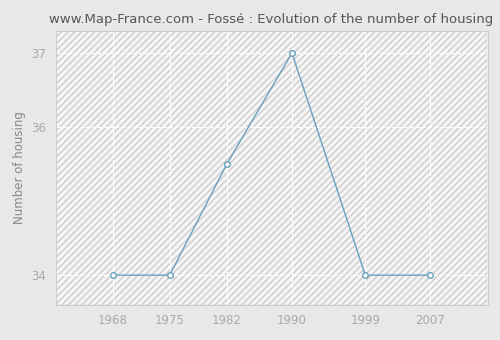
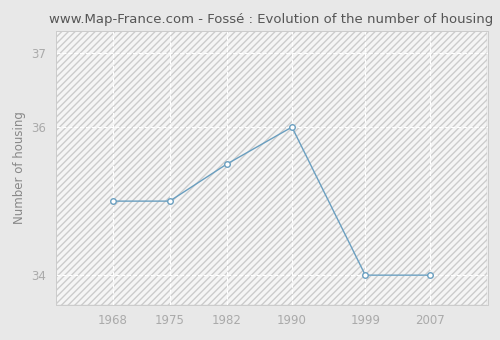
1968: 34.0 -> 35.0
1975: 34.0 -> 35.0
1990: 37.0 -> 36.0
